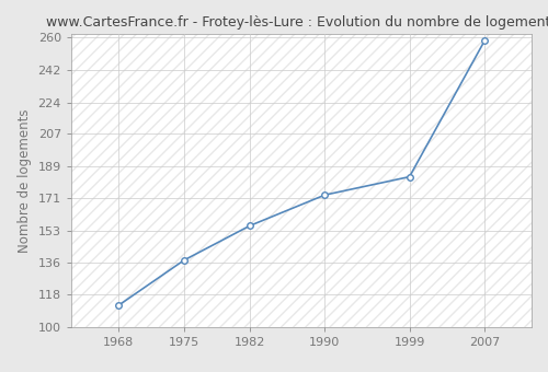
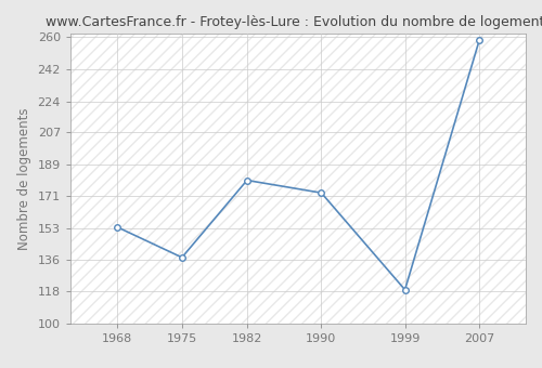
1968: 112 -> 154
1982: 156 -> 180
1999: 183 -> 119
